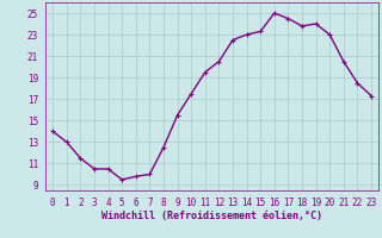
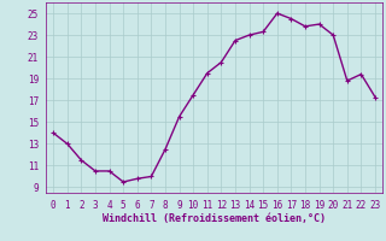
21: 20.5 -> 18.8
22: 18.5 -> 19.4
